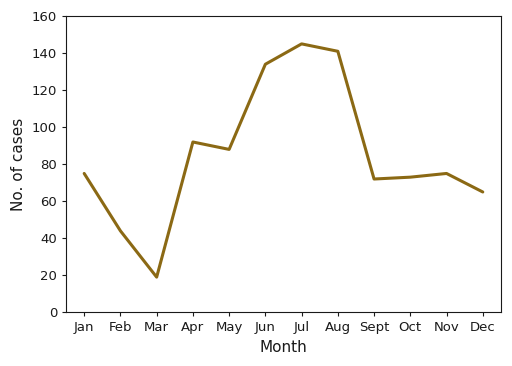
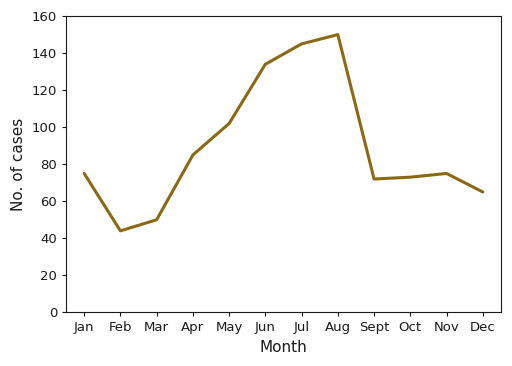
Mar: 19 -> 50
Apr: 92 -> 85
May: 88 -> 102
Aug: 141 -> 150
